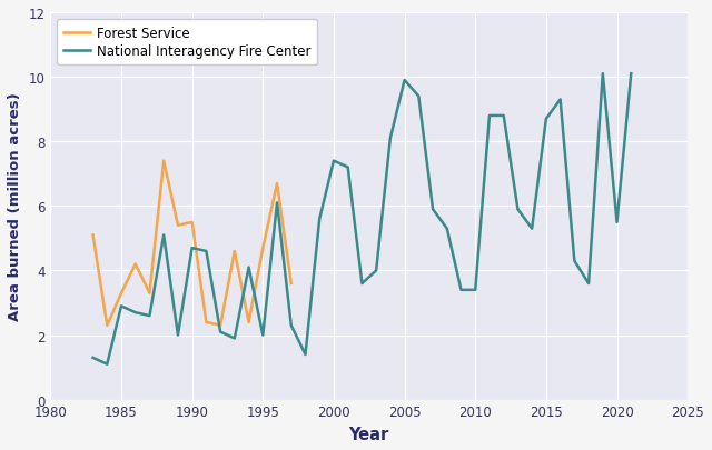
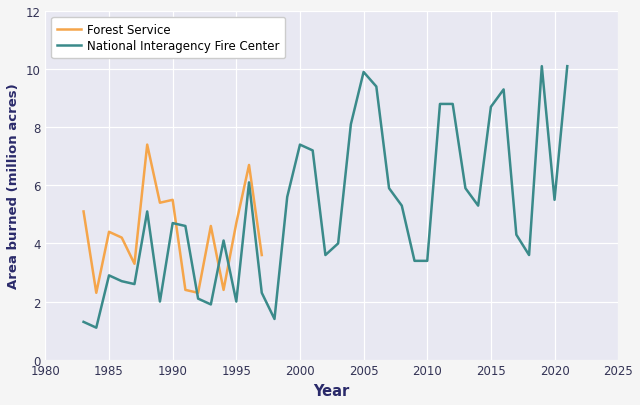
Forest Service/1985: 3.3 -> 4.4
